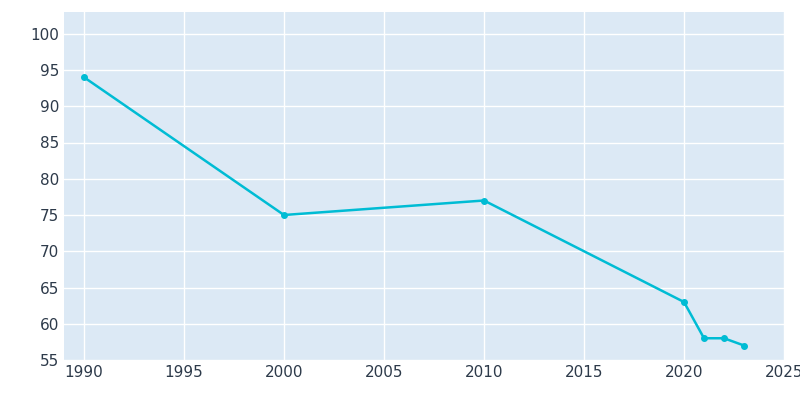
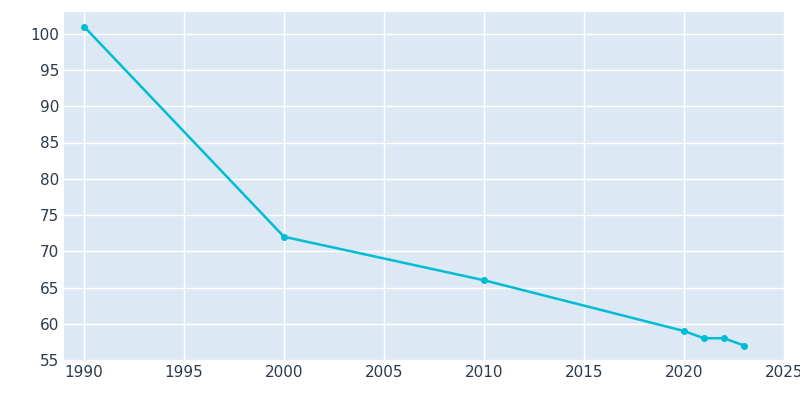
1990: 94 -> 101
2000: 75 -> 72
2010: 77 -> 66
2020: 63 -> 59
